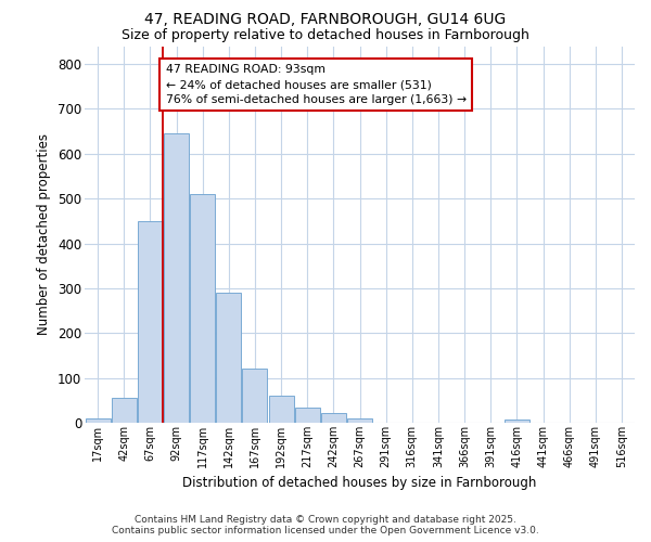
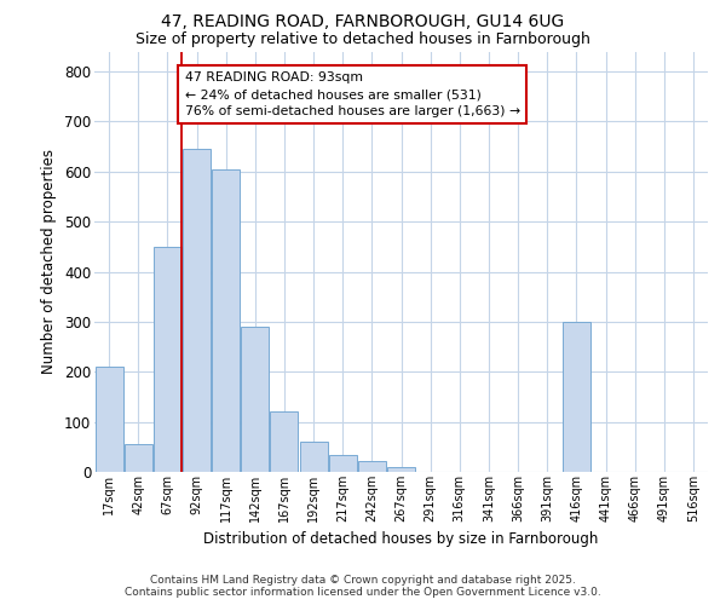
17sqm: 10 -> 210
117sqm: 510 -> 605
416sqm: 8 -> 300
